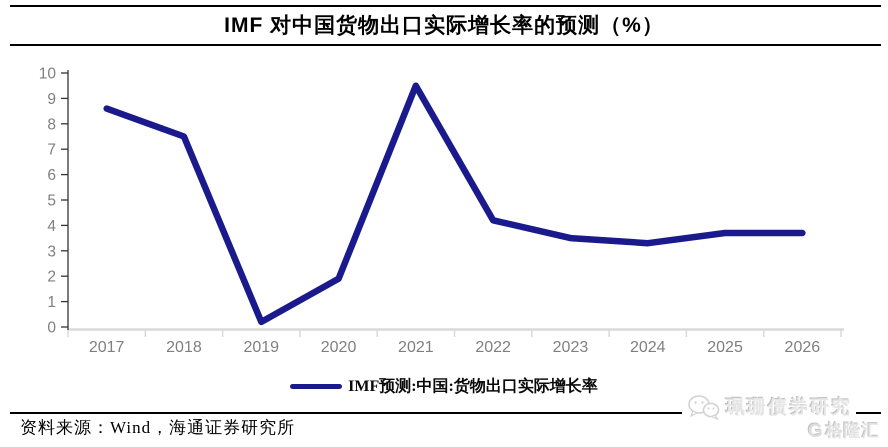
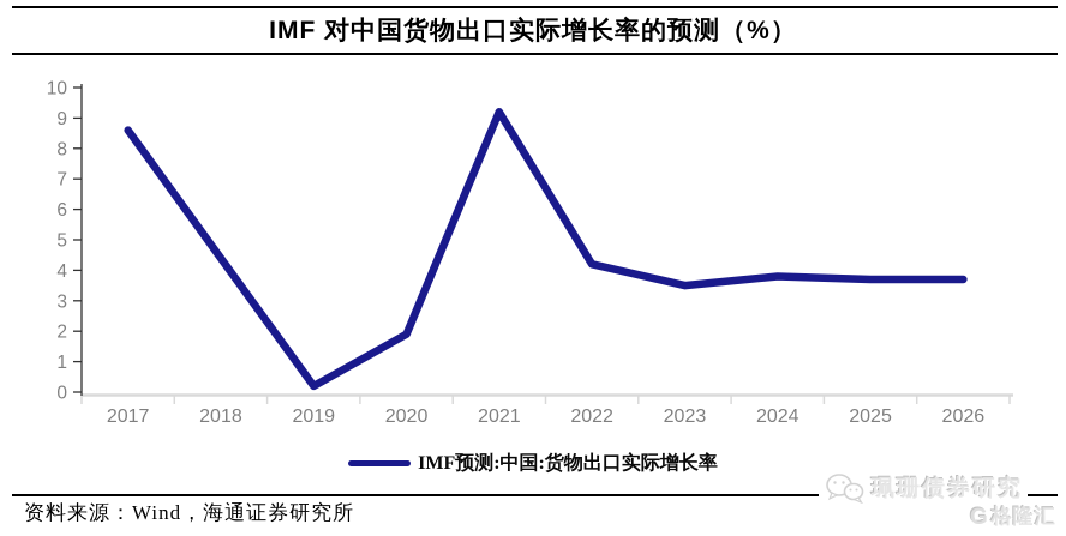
2018: 7.5 -> 4.4
2021: 9.5 -> 9.2
2024: 3.3 -> 3.8
